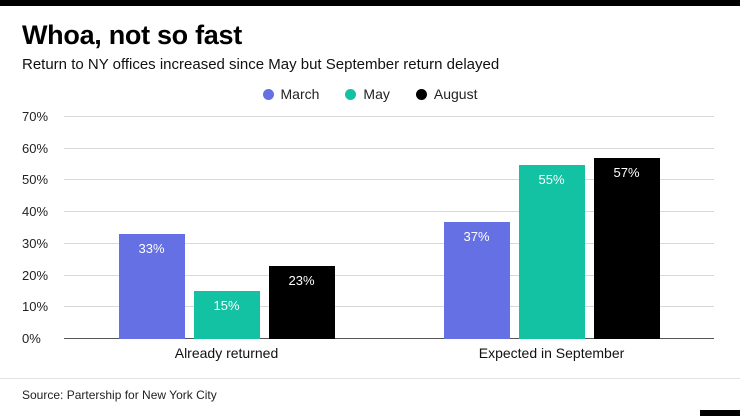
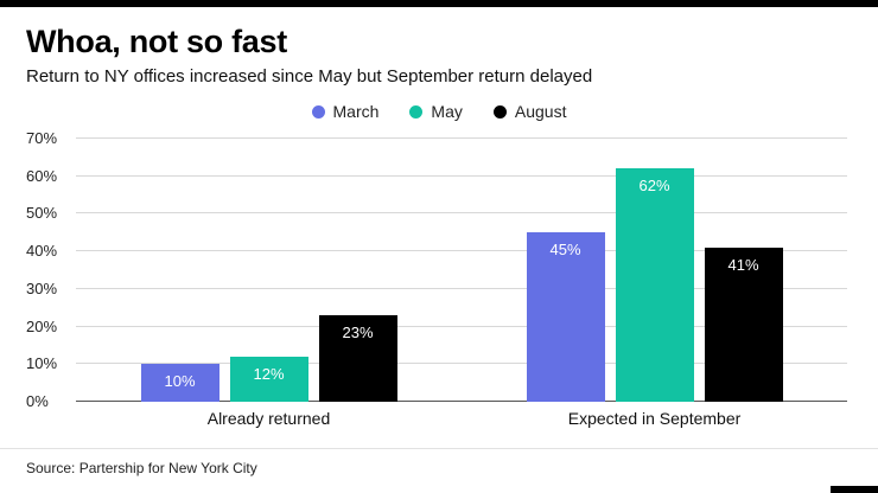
March/Already returned: 33% -> 10%
May/Already returned: 15% -> 12%
March/Expected in September: 37% -> 45%
May/Expected in September: 55% -> 62%
August/Expected in September: 57% -> 41%
